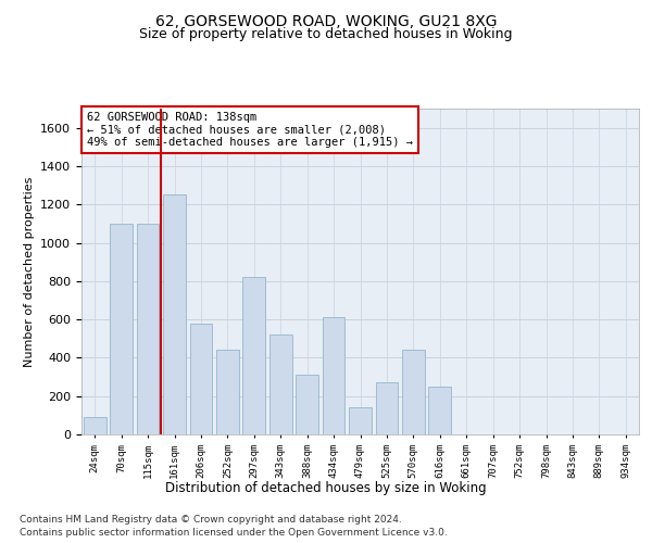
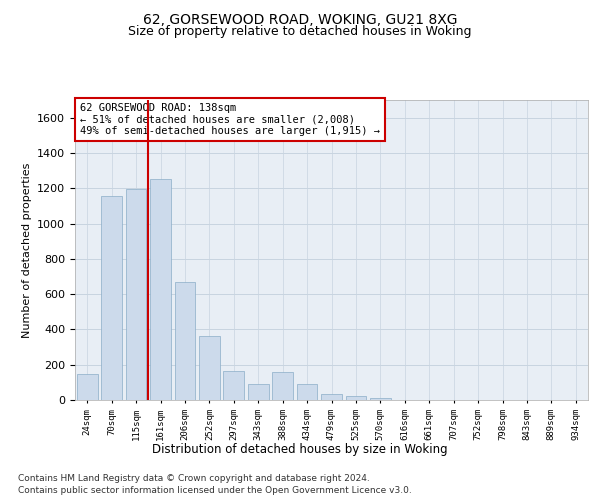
24sqm: 90 -> 150
70sqm: 1100 -> 1160
115sqm: 1100 -> 1200
206sqm: 580 -> 670
252sqm: 440 -> 360
297sqm: 820 -> 160
343sqm: 520 -> 90
388sqm: 310 -> 160
434sqm: 610 -> 90
479sqm: 140 -> 40
525sqm: 270 -> 20
570sqm: 440 -> 10
616sqm: 250 -> 0
